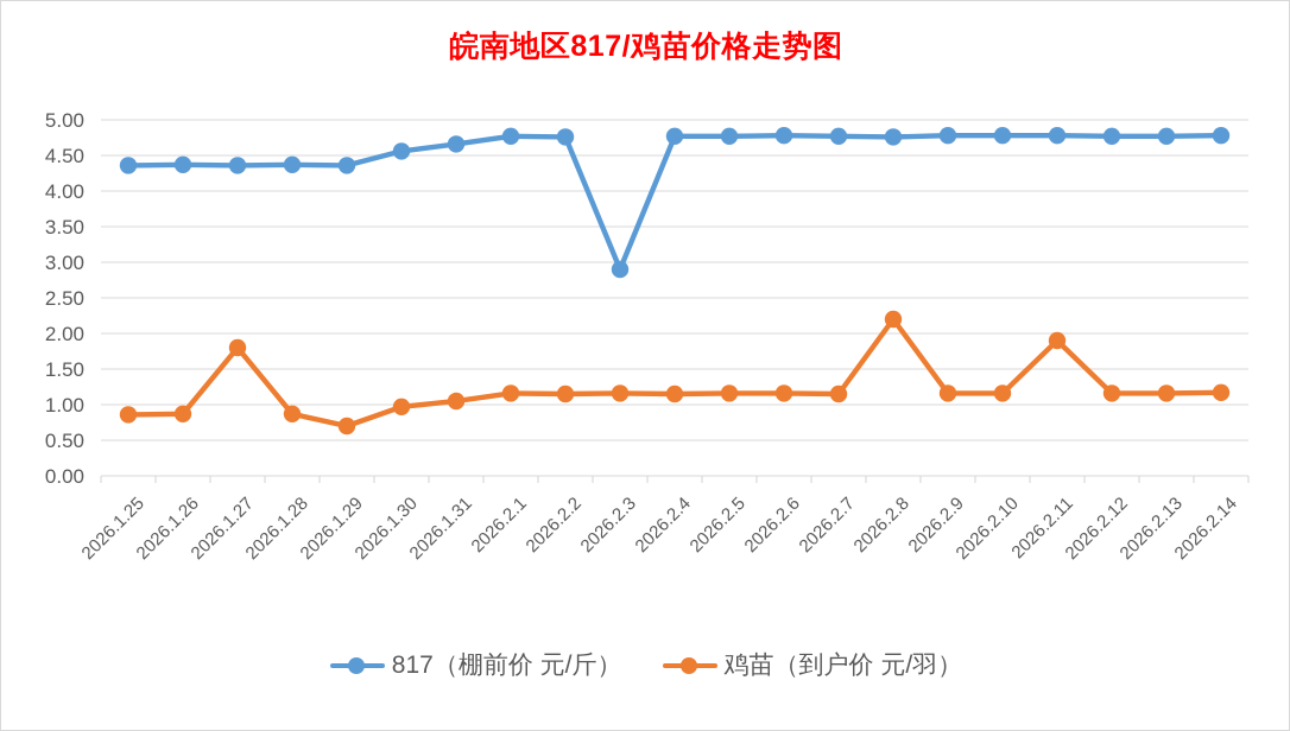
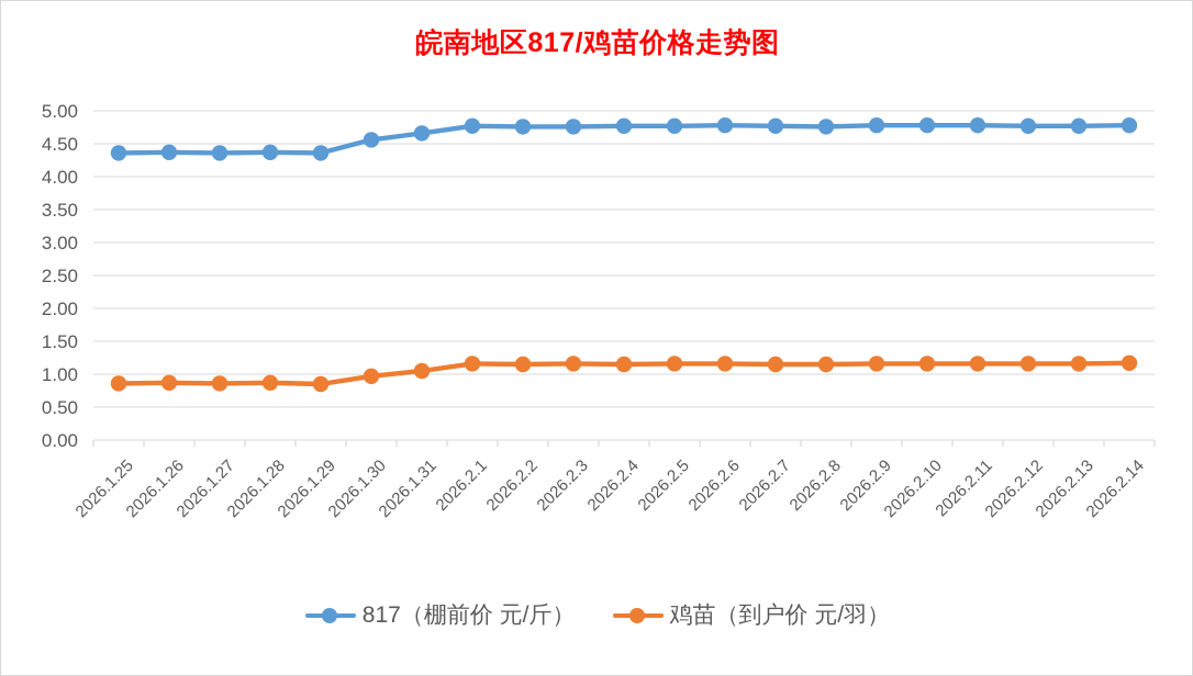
鸡苗（到户价 元/羽）/2026.1.27: 1.8 -> 0.9
鸡苗（到户价 元/羽）/2026.1.29: 0.7 -> 0.8
817（棚前价 元/斤）/2026.2.3: 2.9 -> 4.8
鸡苗（到户价 元/羽）/2026.2.8: 2.2 -> 1.1
鸡苗（到户价 元/羽）/2026.2.11: 1.9 -> 1.2
